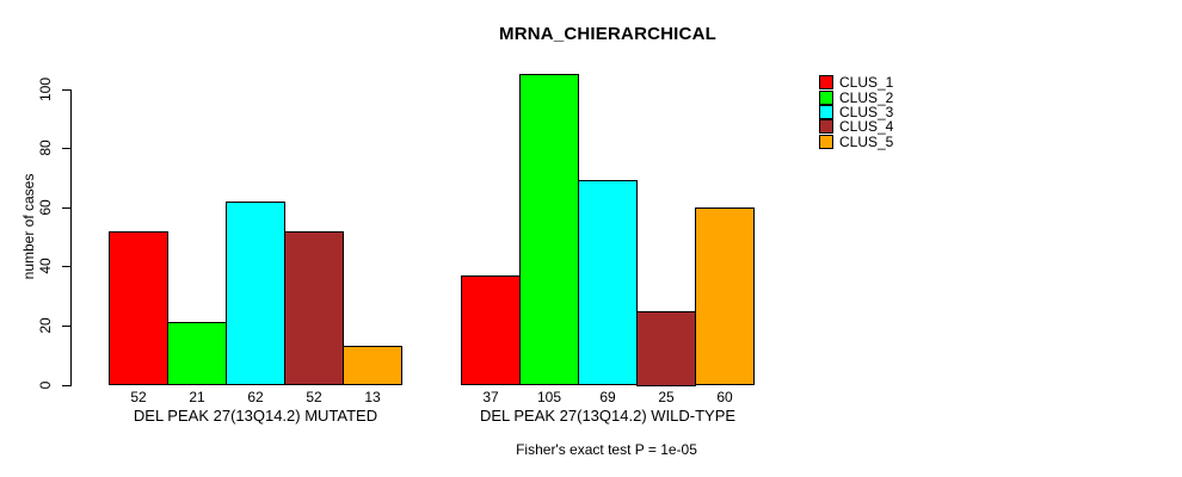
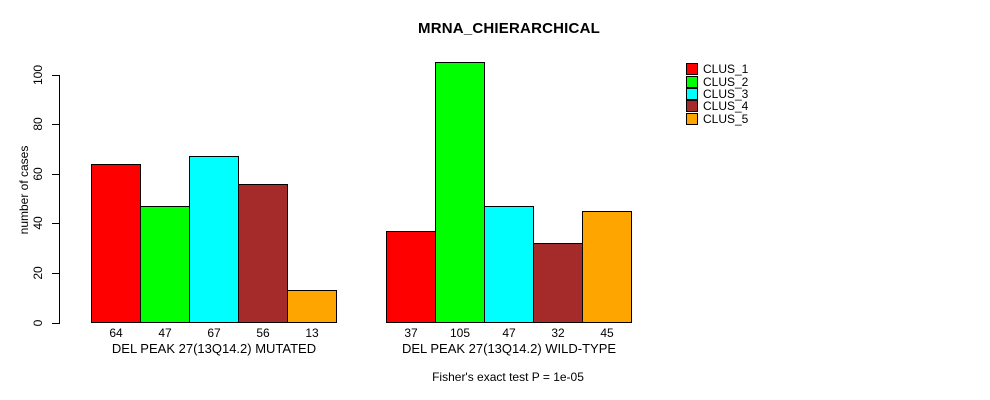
CLUS_1/DEL PEAK 27(13Q14.2) MUTATED: 52 -> 64
CLUS_2/DEL PEAK 27(13Q14.2) MUTATED: 21 -> 47
CLUS_3/DEL PEAK 27(13Q14.2) MUTATED: 62 -> 67
CLUS_4/DEL PEAK 27(13Q14.2) MUTATED: 52 -> 56
CLUS_3/DEL PEAK 27(13Q14.2) WILD-TYPE: 69 -> 47
CLUS_4/DEL PEAK 27(13Q14.2) WILD-TYPE: 25 -> 32
CLUS_5/DEL PEAK 27(13Q14.2) WILD-TYPE: 60 -> 45
